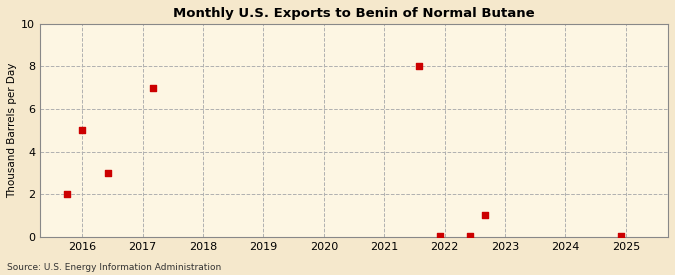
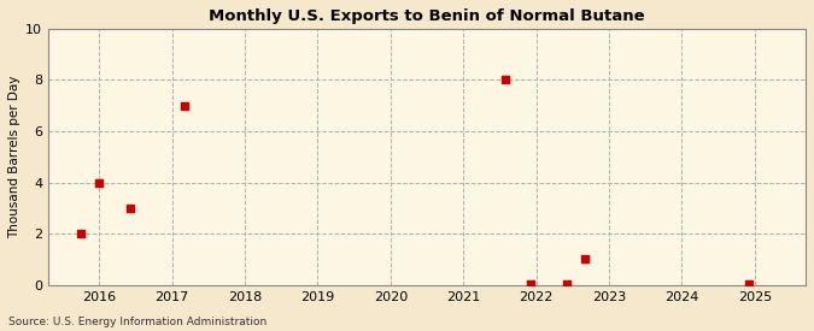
2016: 5.00 -> 4.00
